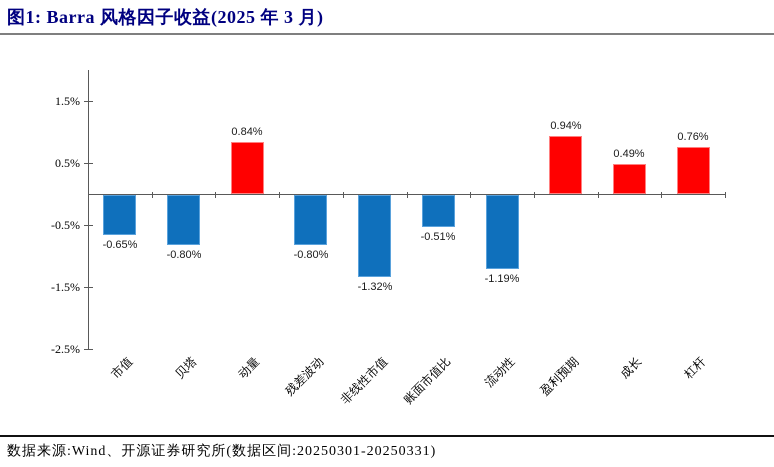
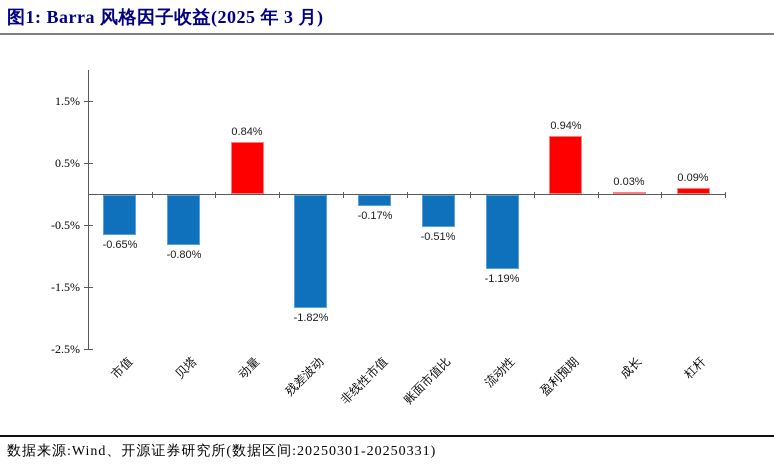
残差波动: -0.80% -> -1.82%
非线性市值: -1.32% -> -0.17%
成长: 0.49% -> 0.03%
杠杆: 0.76% -> 0.09%
